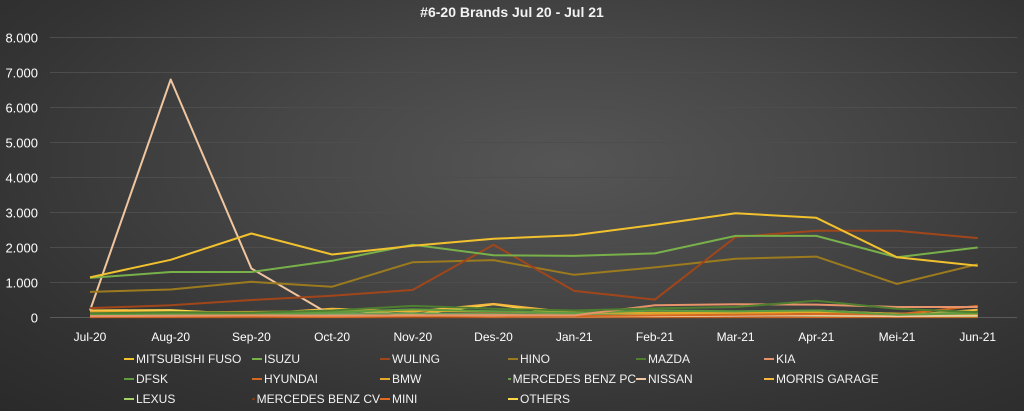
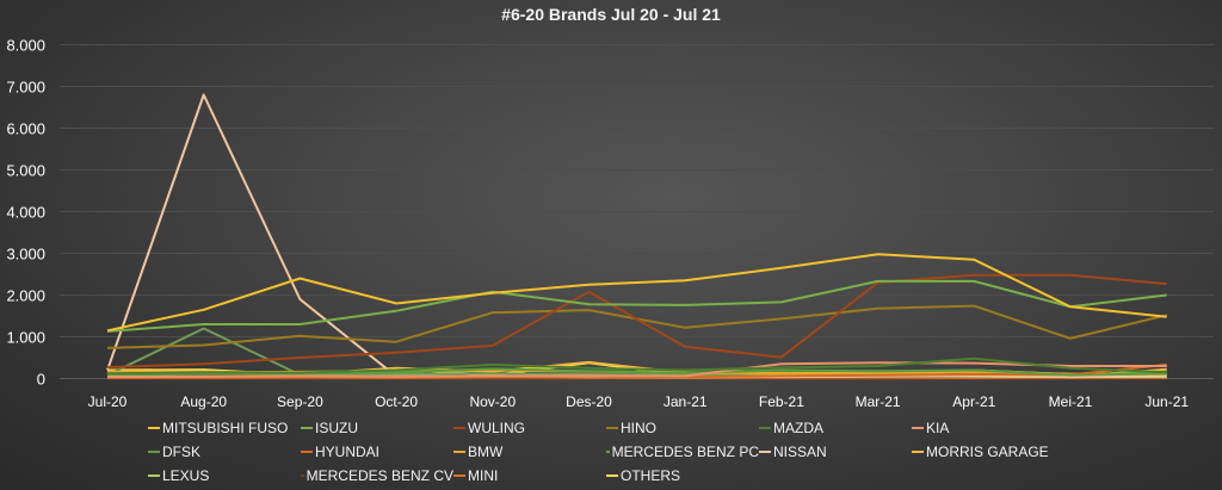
MERCEDES BENZ PC/Aug-20: 100 -> 1200
NISSAN/Sep-20: 1400 -> 1900
